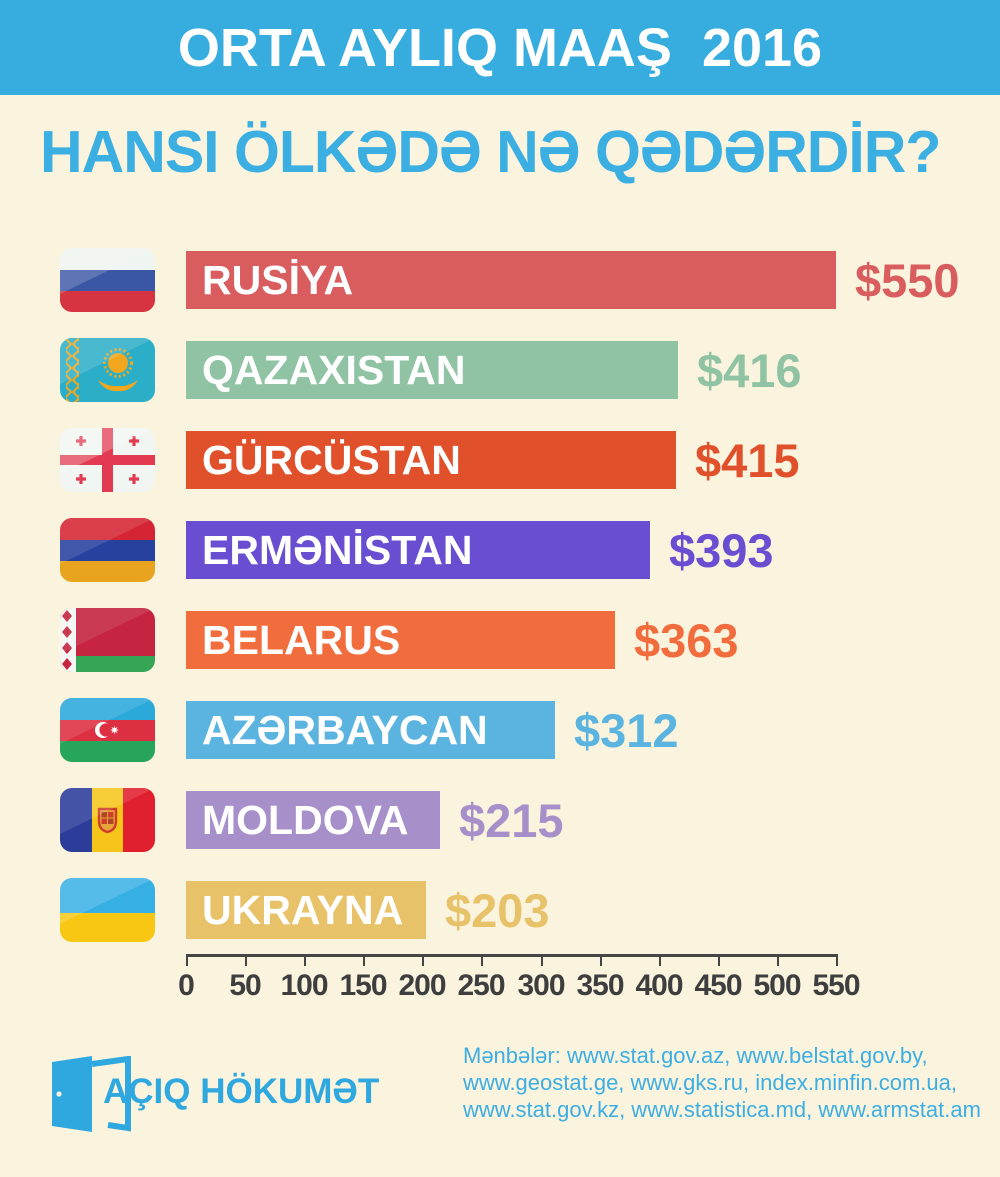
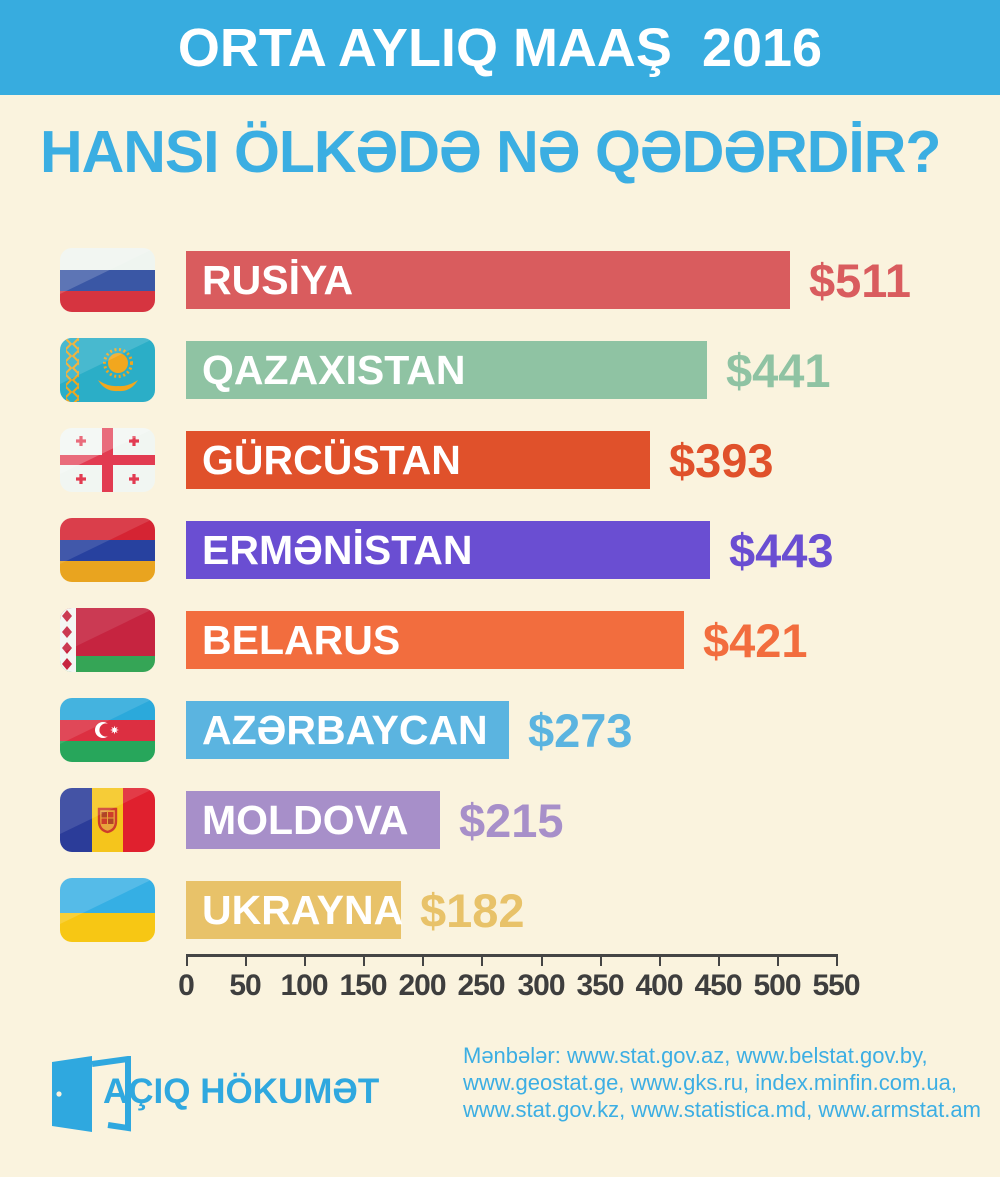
RUSİYA: $550 -> $511
QAZAXISTAN: $416 -> $441
GÜRCÜSTAN: $415 -> $393
ERMƏNİSTAN: $393 -> $443
BELARUS: $363 -> $421
AZƏRBAYCAN: $312 -> $273
UKRAYNA: $203 -> $182
